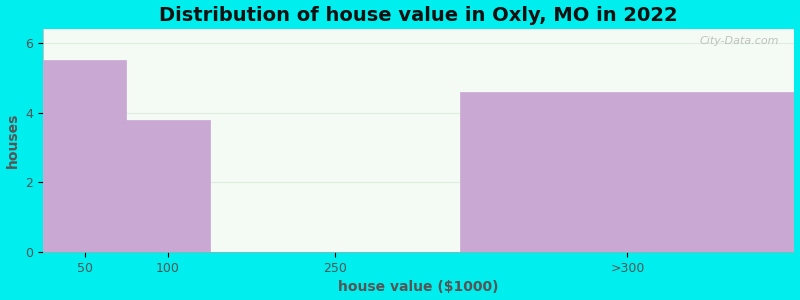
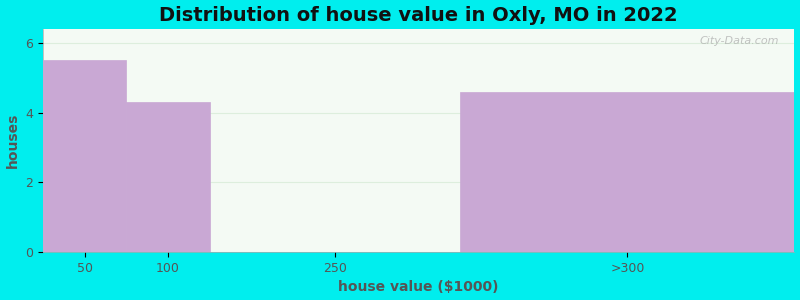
100: 3.8 -> 4.3
